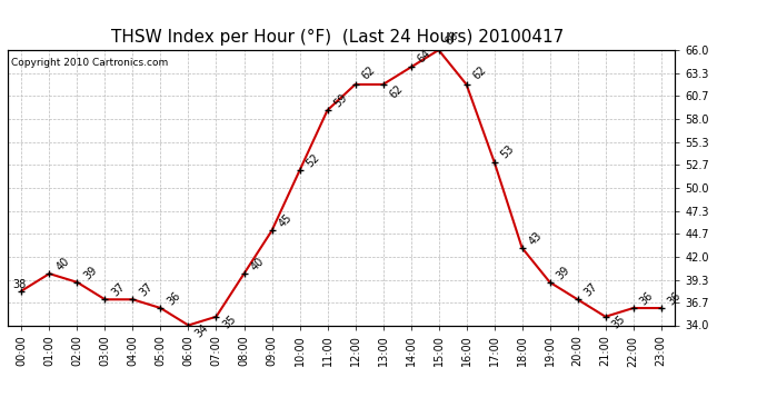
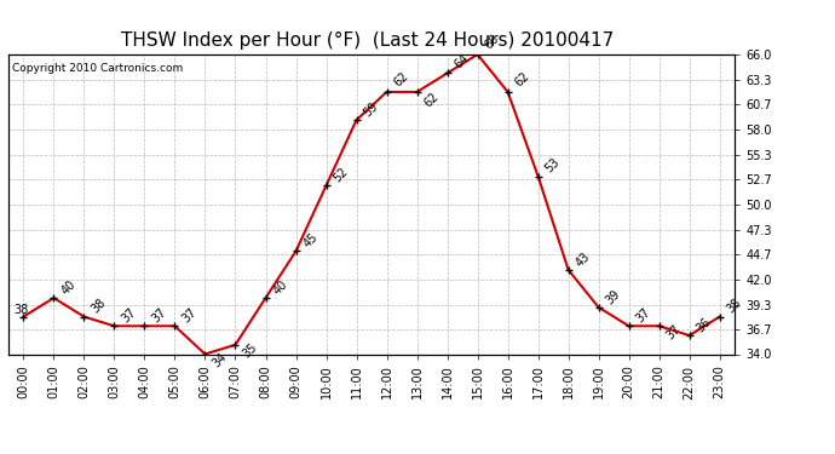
02:00: 39 -> 38
05:00: 36 -> 37
21:00: 35 -> 37
23:00: 36 -> 38
